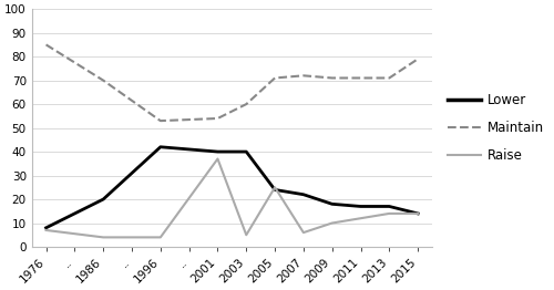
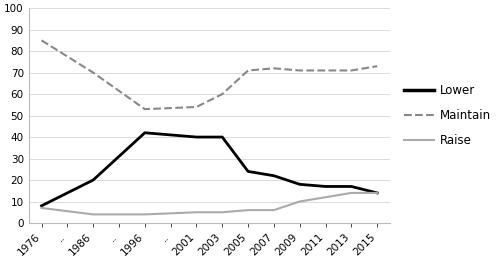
Raise/2001: 37 -> 5
Raise/2005: 25 -> 6
Maintain/2015: 79 -> 73
